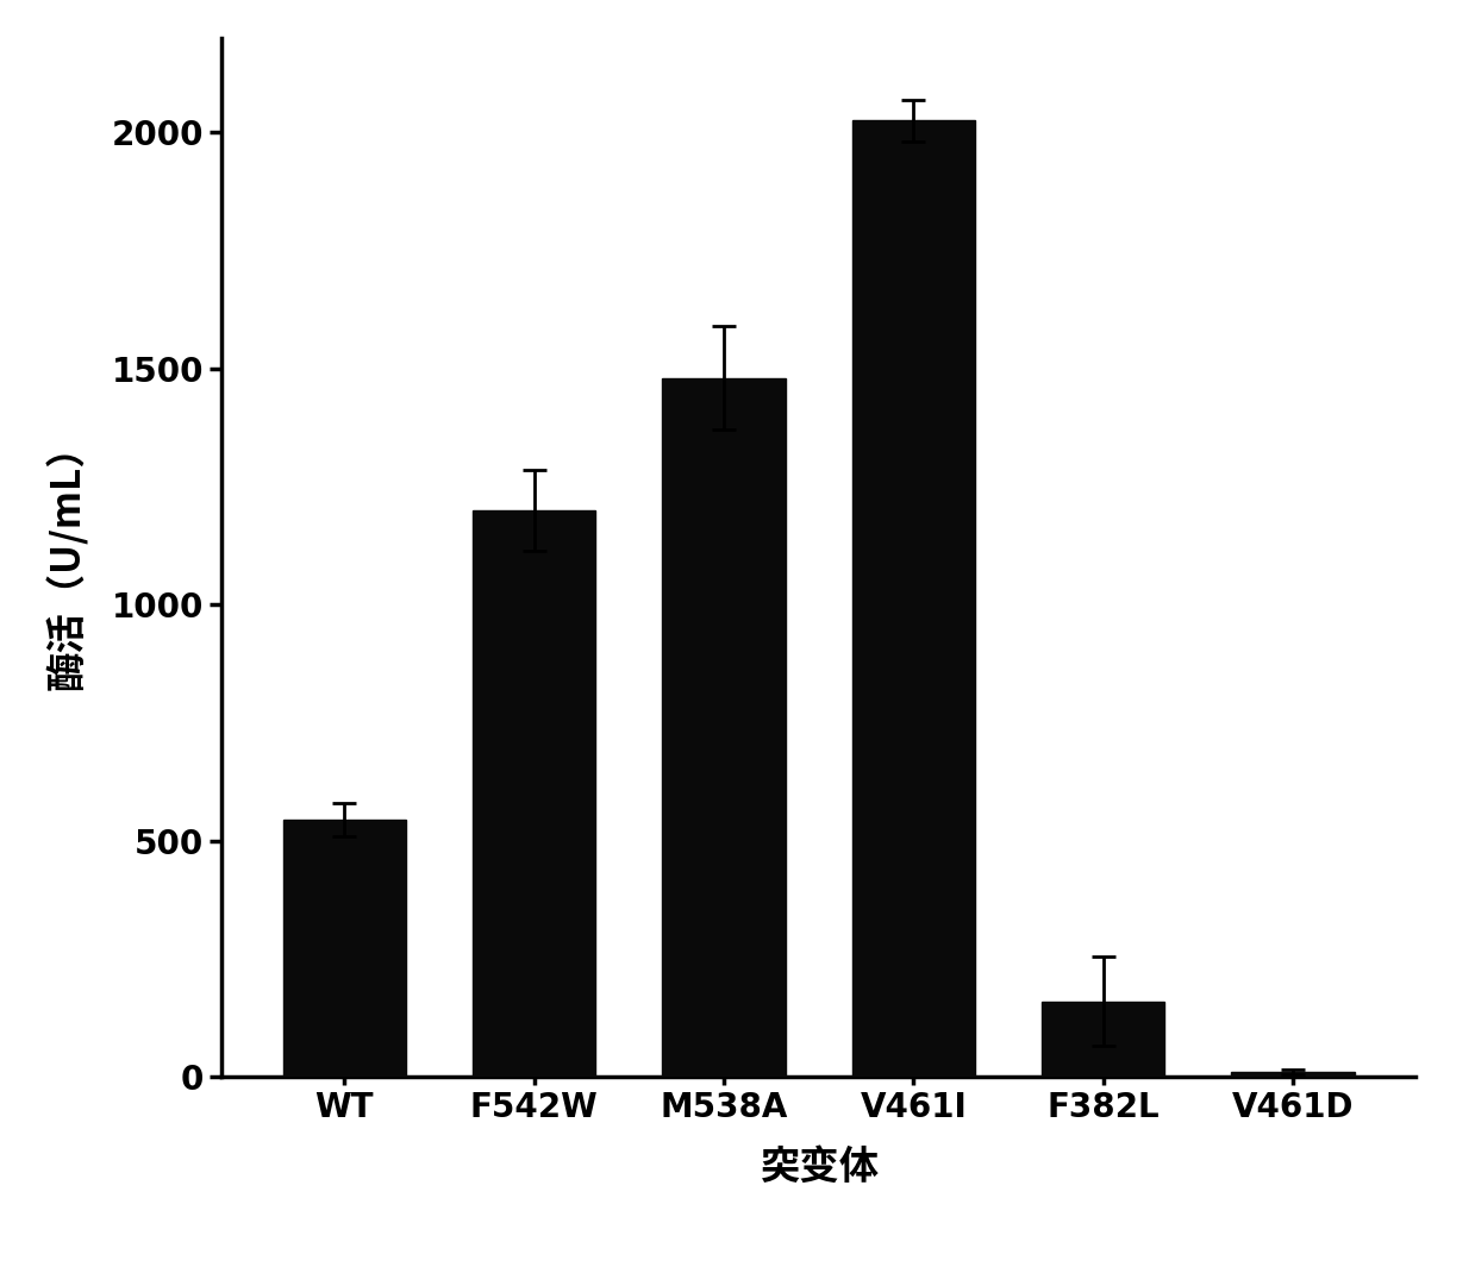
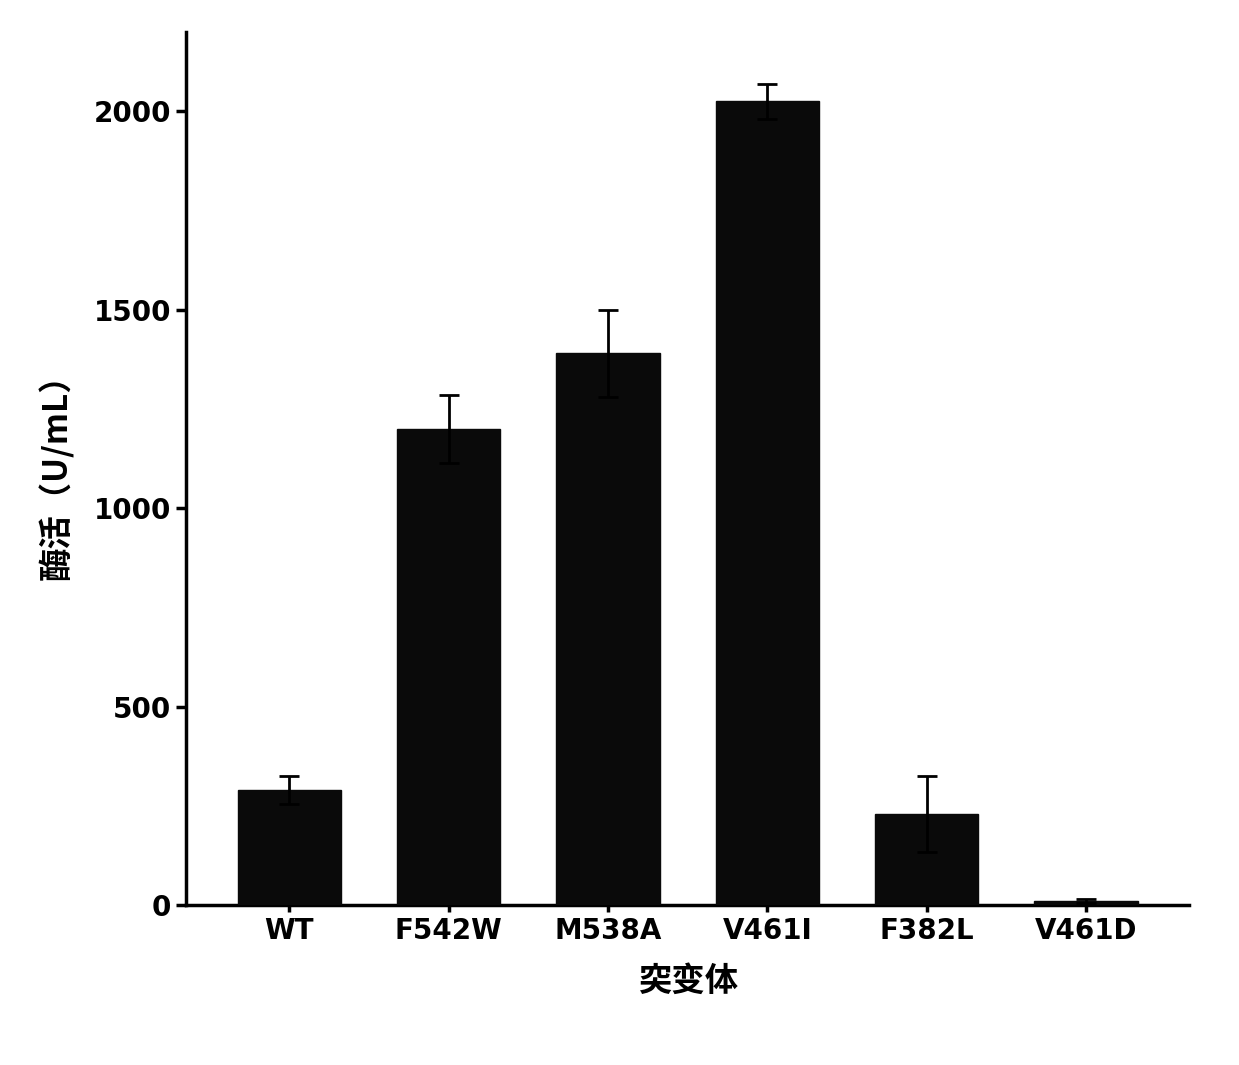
WT: 545 -> 290
M538A: 1480 -> 1390
F382L: 160 -> 230
